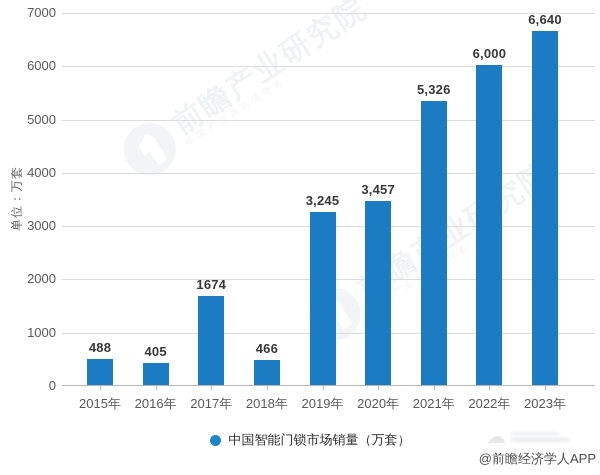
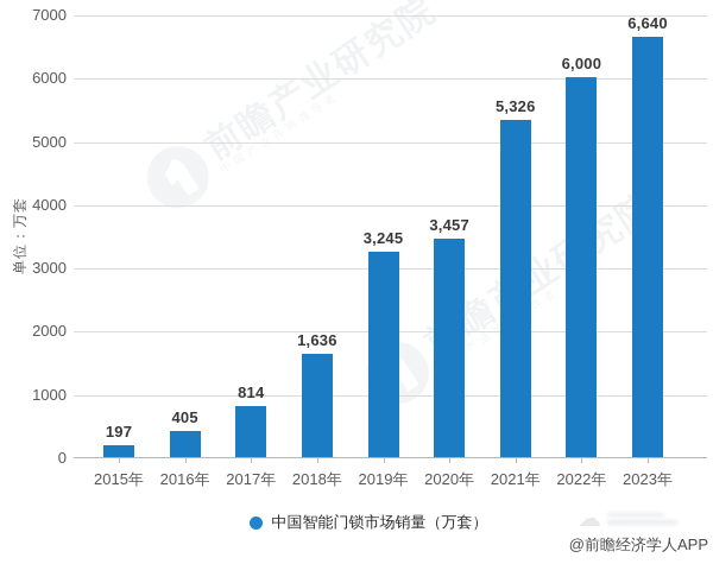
2015年: 488 -> 197
2017年: 1674 -> 814
2018年: 466 -> 1,636
